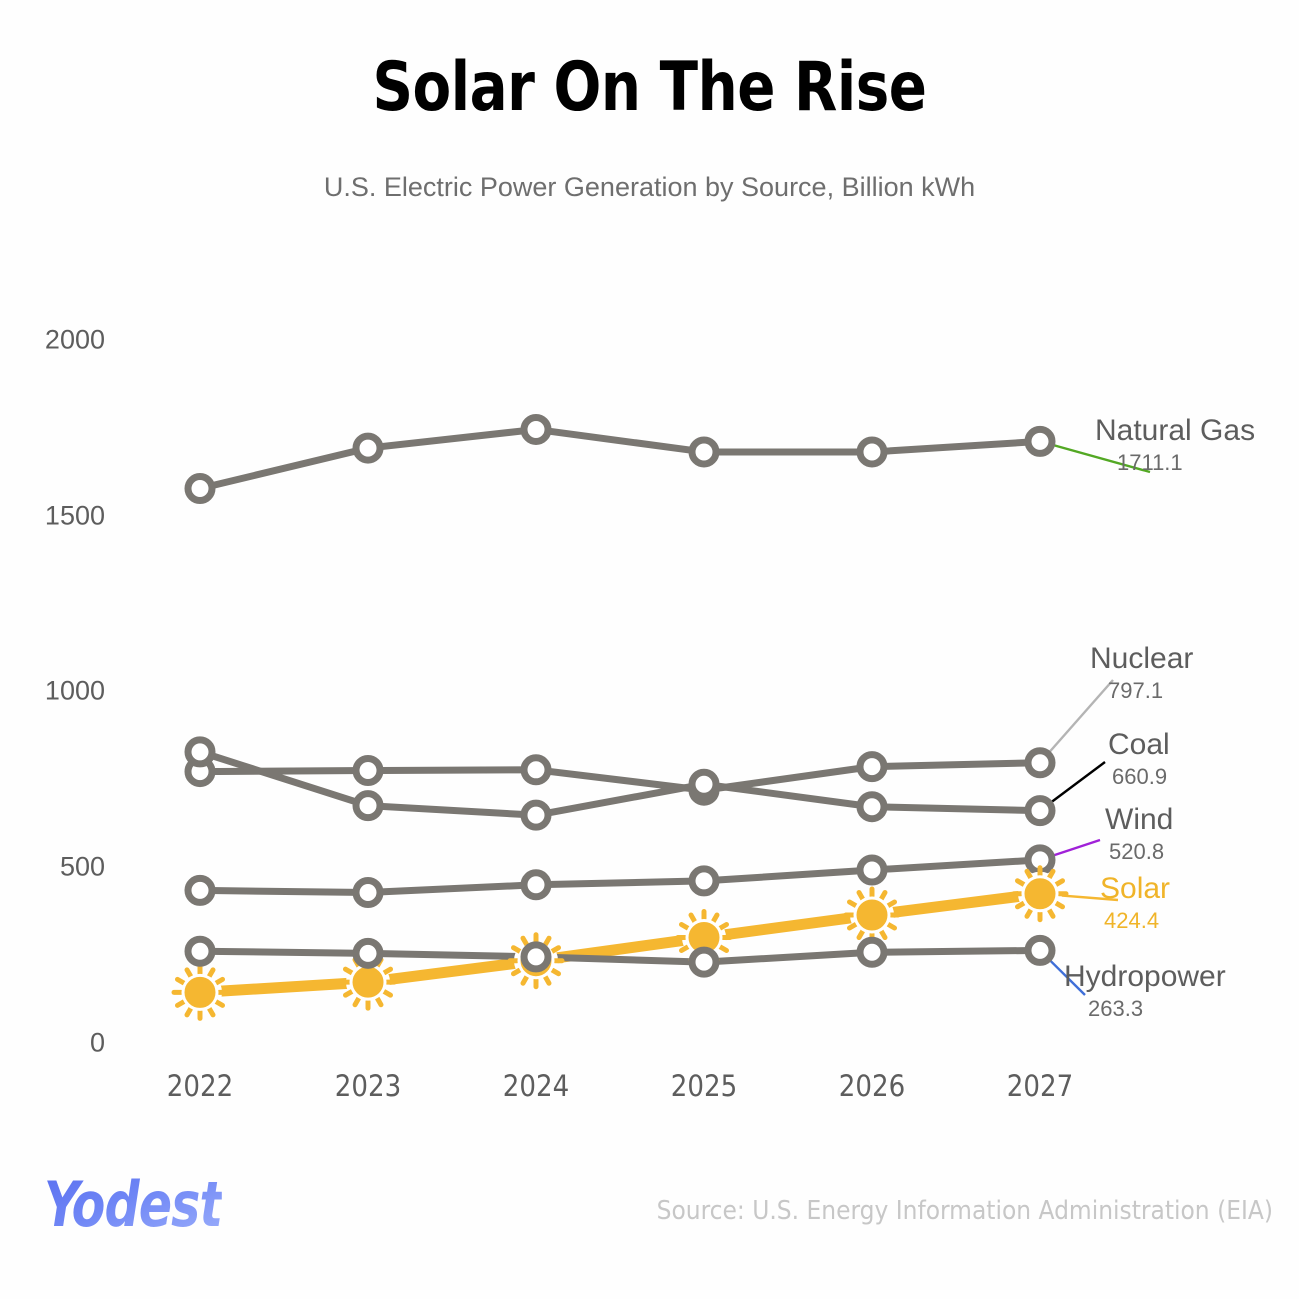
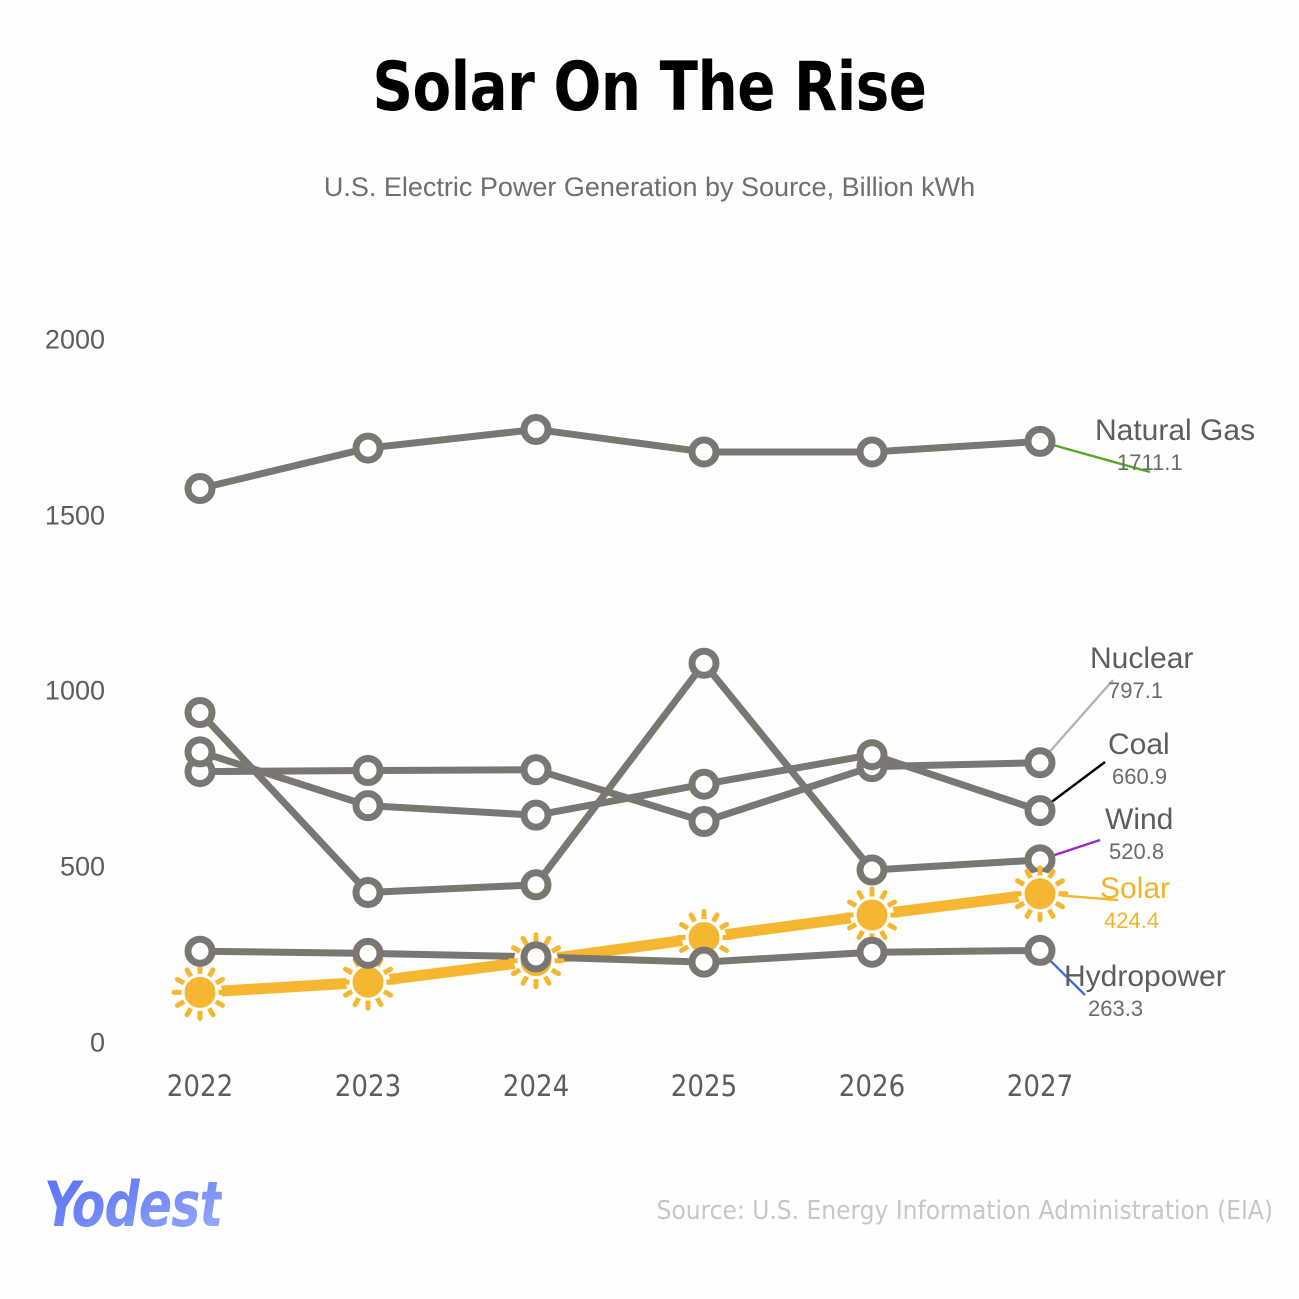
Wind/2022: 430 -> 940
Nuclear/2025: 720 -> 630
Wind/2025: 460 -> 1080
Coal/2026: 670 -> 820
